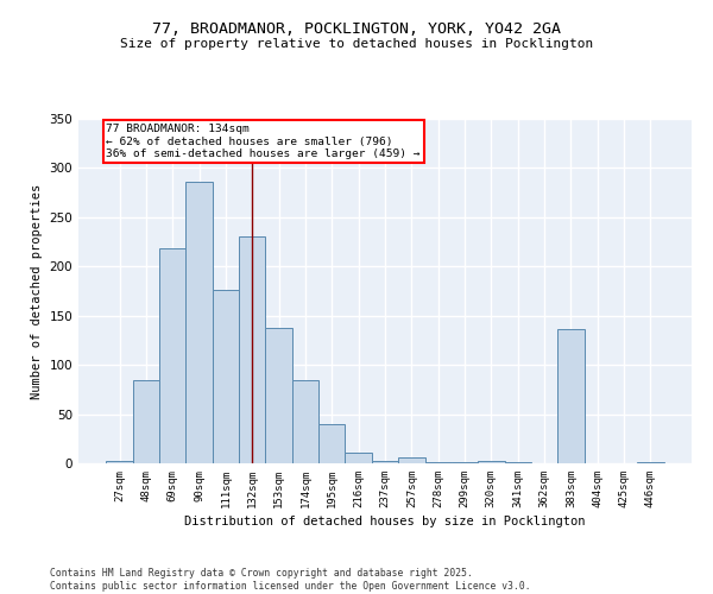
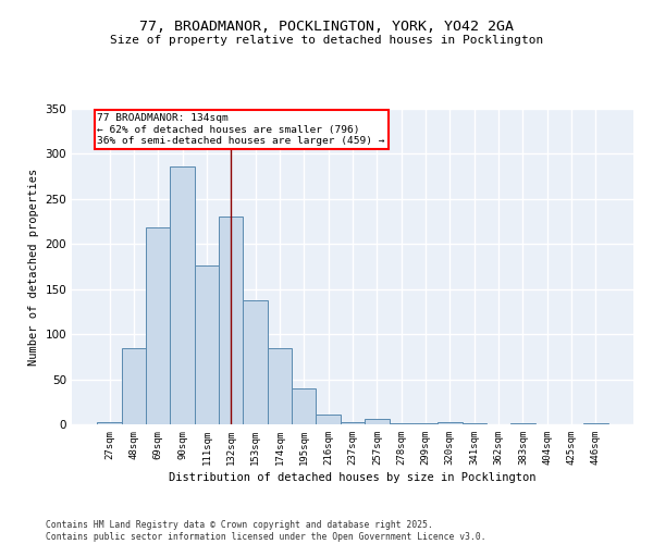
383sqm: 136 -> 1
